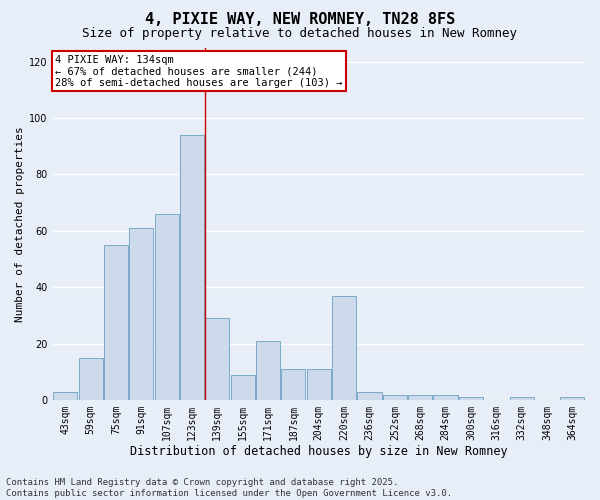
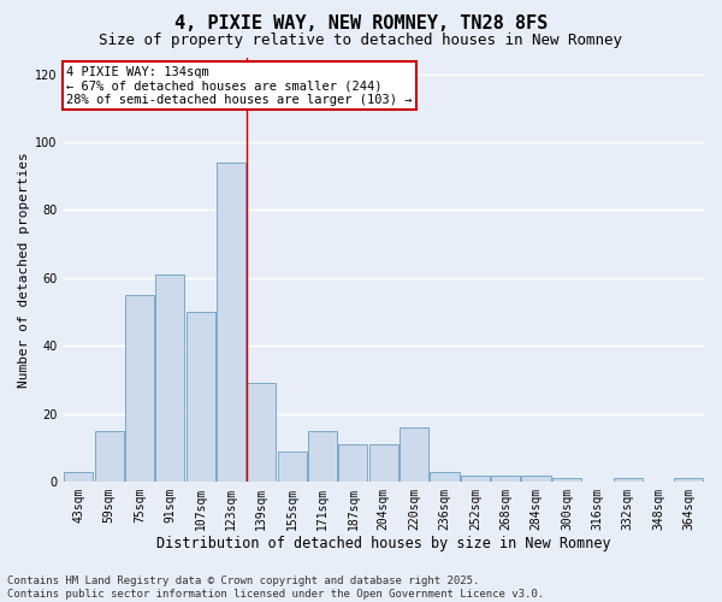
107sqm: 66 -> 50
171sqm: 21 -> 15
220sqm: 37 -> 16
